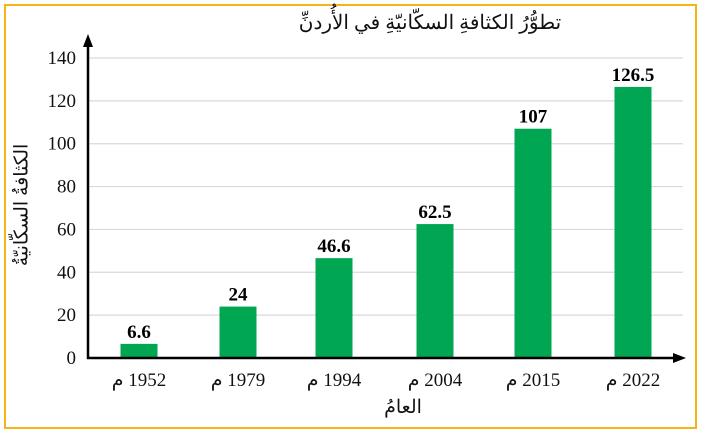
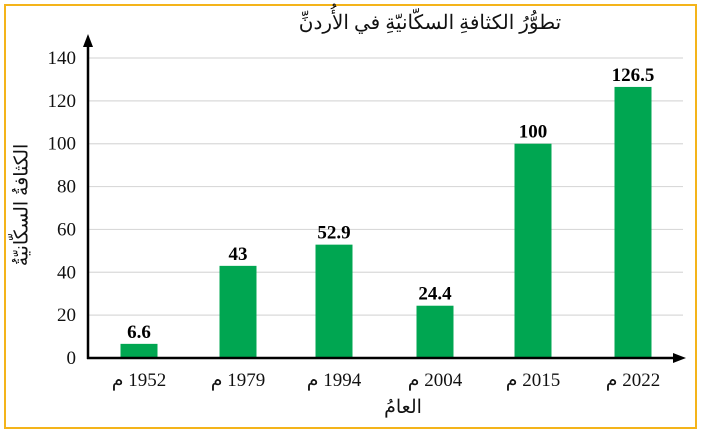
1979 م: 24 -> 43
1994 م: 46.6 -> 52.9
2004 م: 62.5 -> 24.4
2015 م: 107 -> 100
